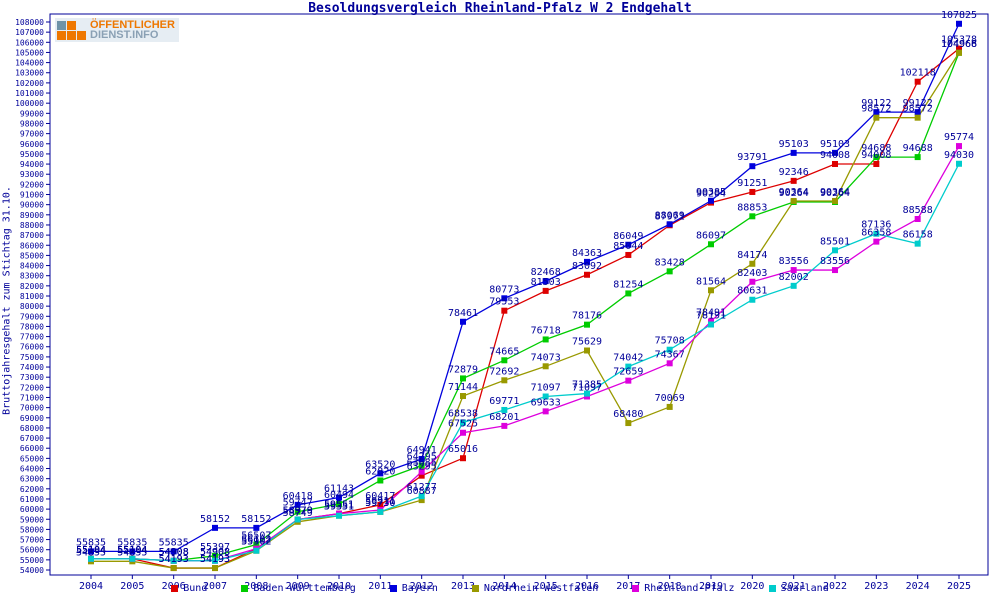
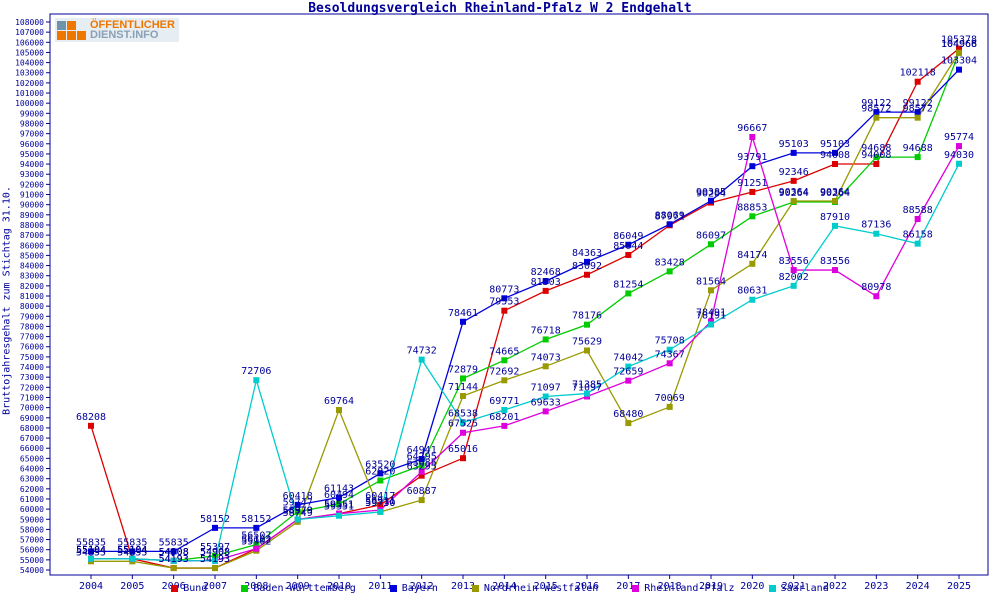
Bund/2004: 55104 -> 68208
Saarland/2008: 55902 -> 72706
Nordrhein-Westfalen/2010: 59351 -> 69764
Saarland/2012: 61277 -> 74732
Rheinland-Pfalz/2020: 82403 -> 96667
Saarland/2022: 85501 -> 87910
Rheinland-Pfalz/2023: 86358 -> 80978
Bayern/2025: 107825 -> 103304
